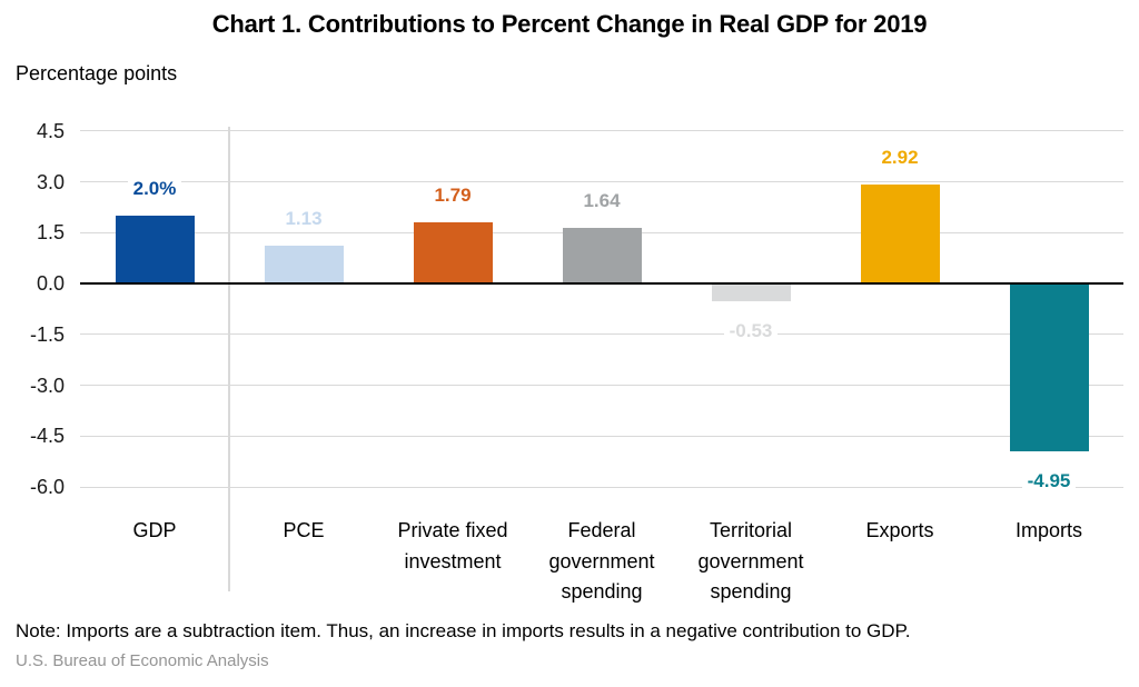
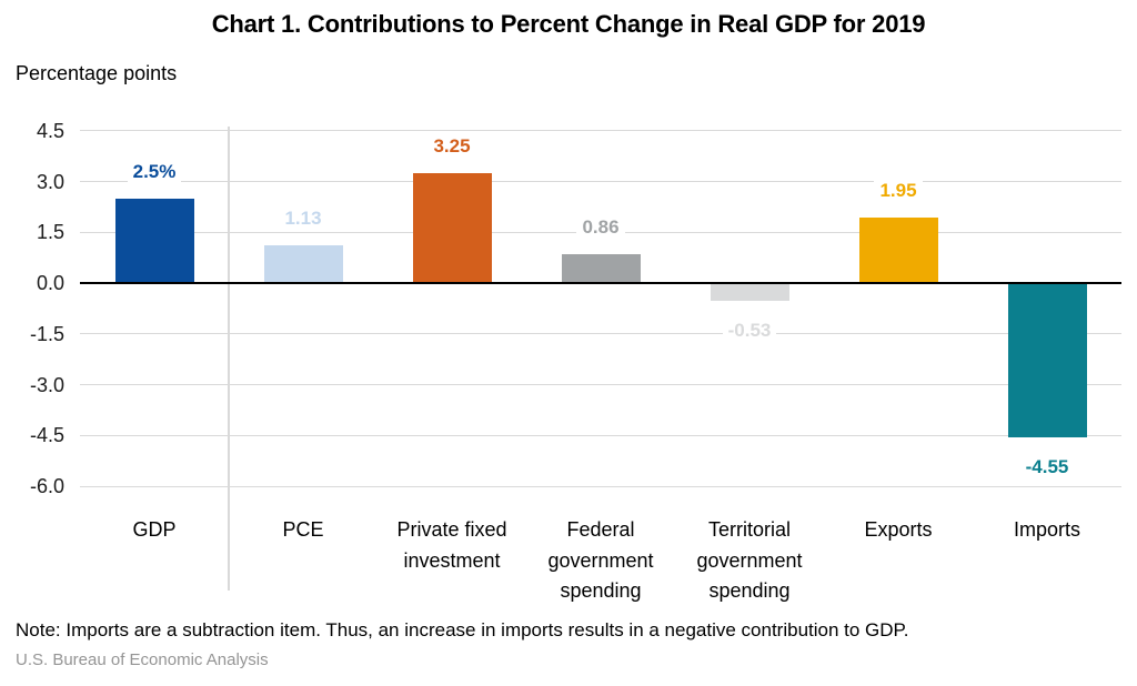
GDP: 2.0% -> 2.5%
Private fixed investment: 1.79 -> 3.25
Federal government spending: 1.64 -> 0.86
Exports: 2.92 -> 1.95
Imports: -4.95 -> -4.55
